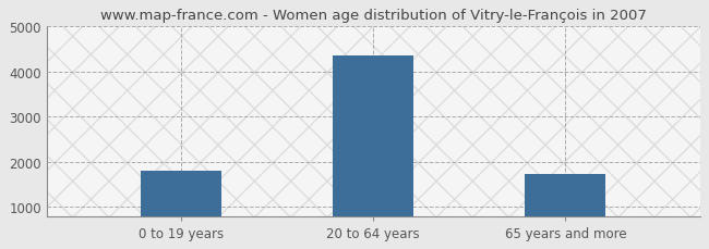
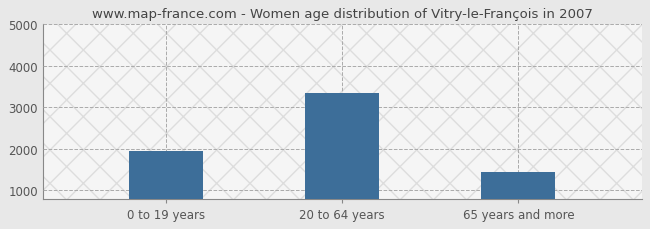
0 to 19 years: 1800 -> 1950
20 to 64 years: 4350 -> 3350
65 years and more: 1740 -> 1450
